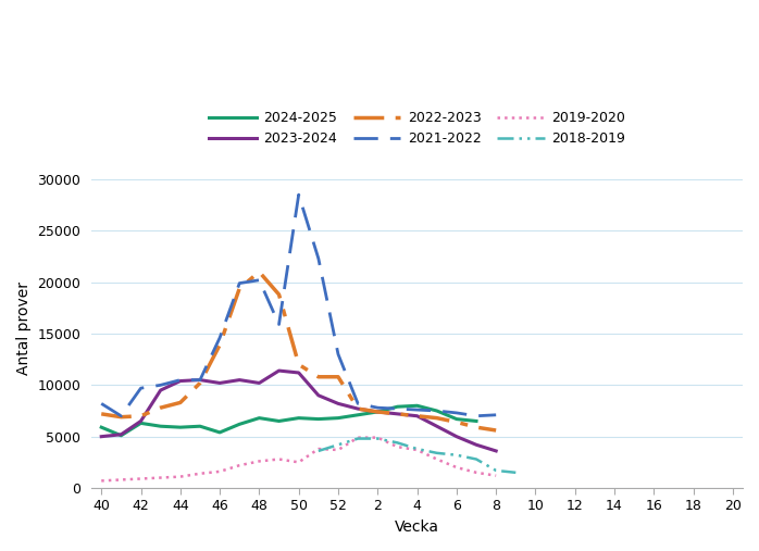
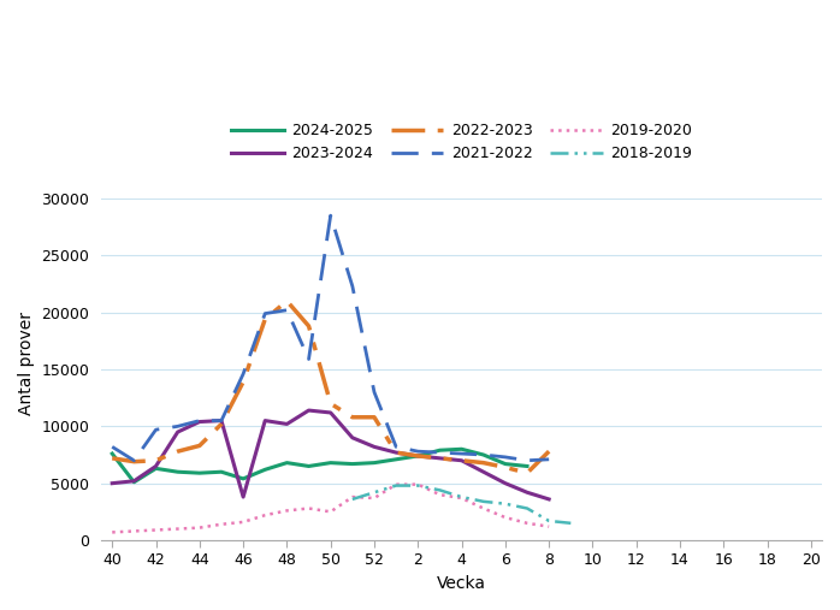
2024-2025/40: 5900 -> 7600
2023-2024/46: 10200 -> 3800
2022-2023/8: 5600 -> 7800
